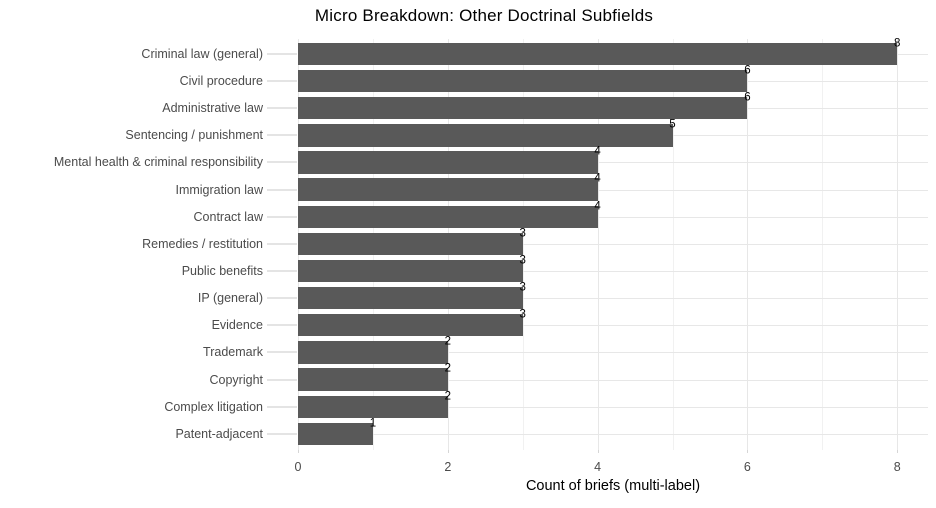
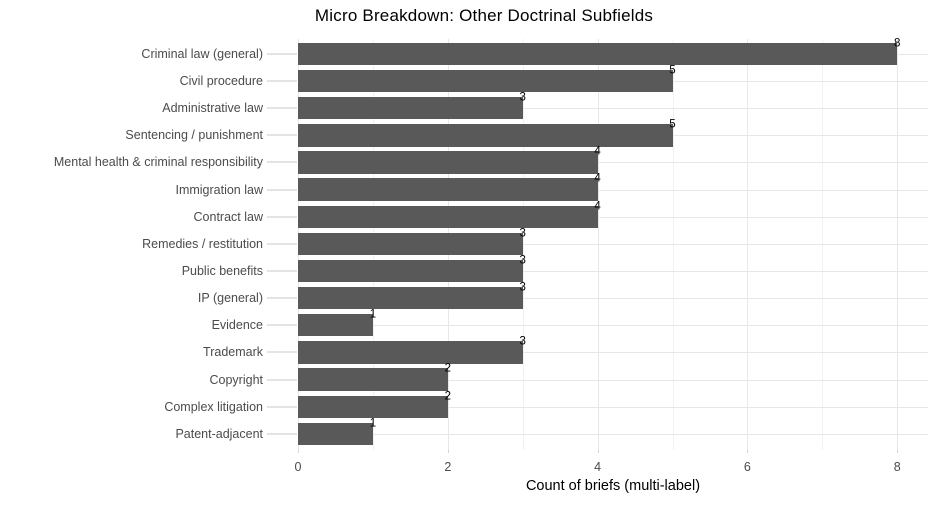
Civil procedure: 6 -> 5
Administrative law: 6 -> 3
Evidence: 3 -> 1
Trademark: 2 -> 3
